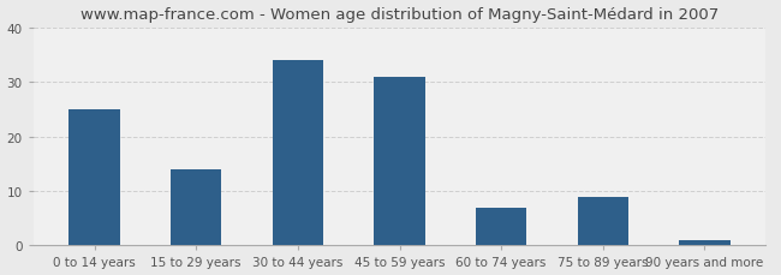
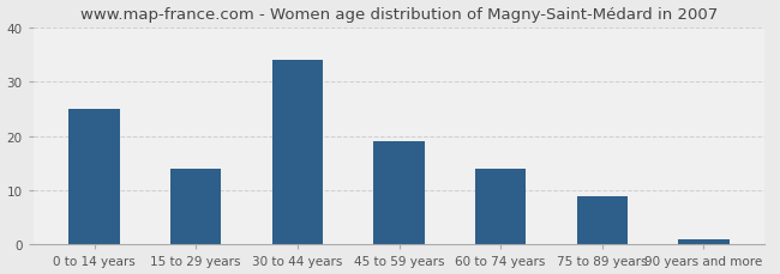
45 to 59 years: 31 -> 19
60 to 74 years: 7 -> 14
